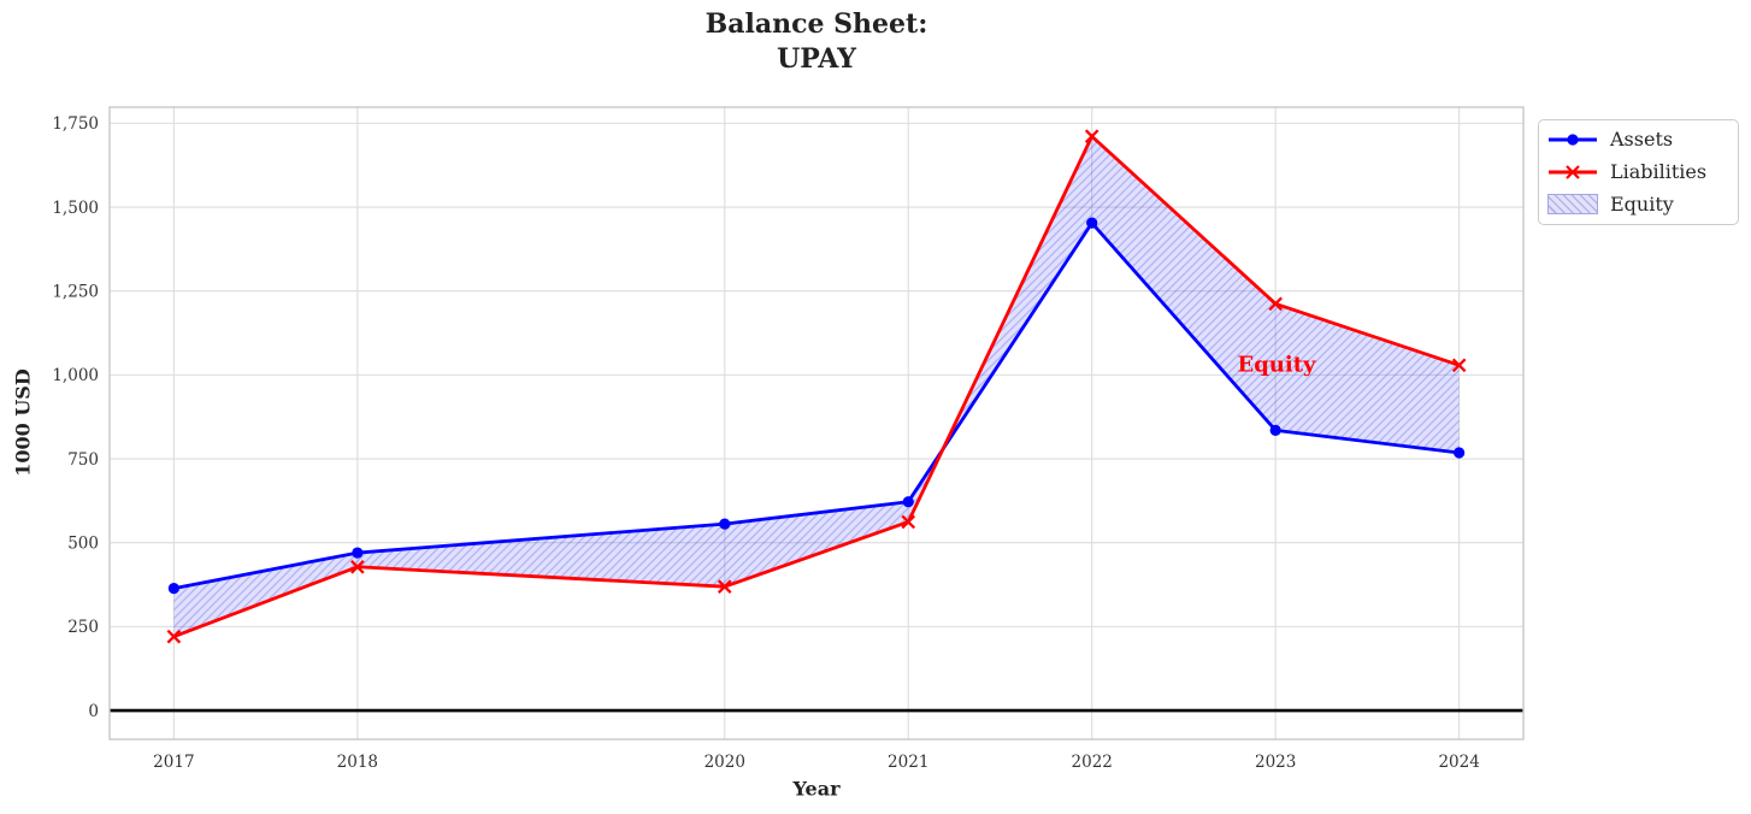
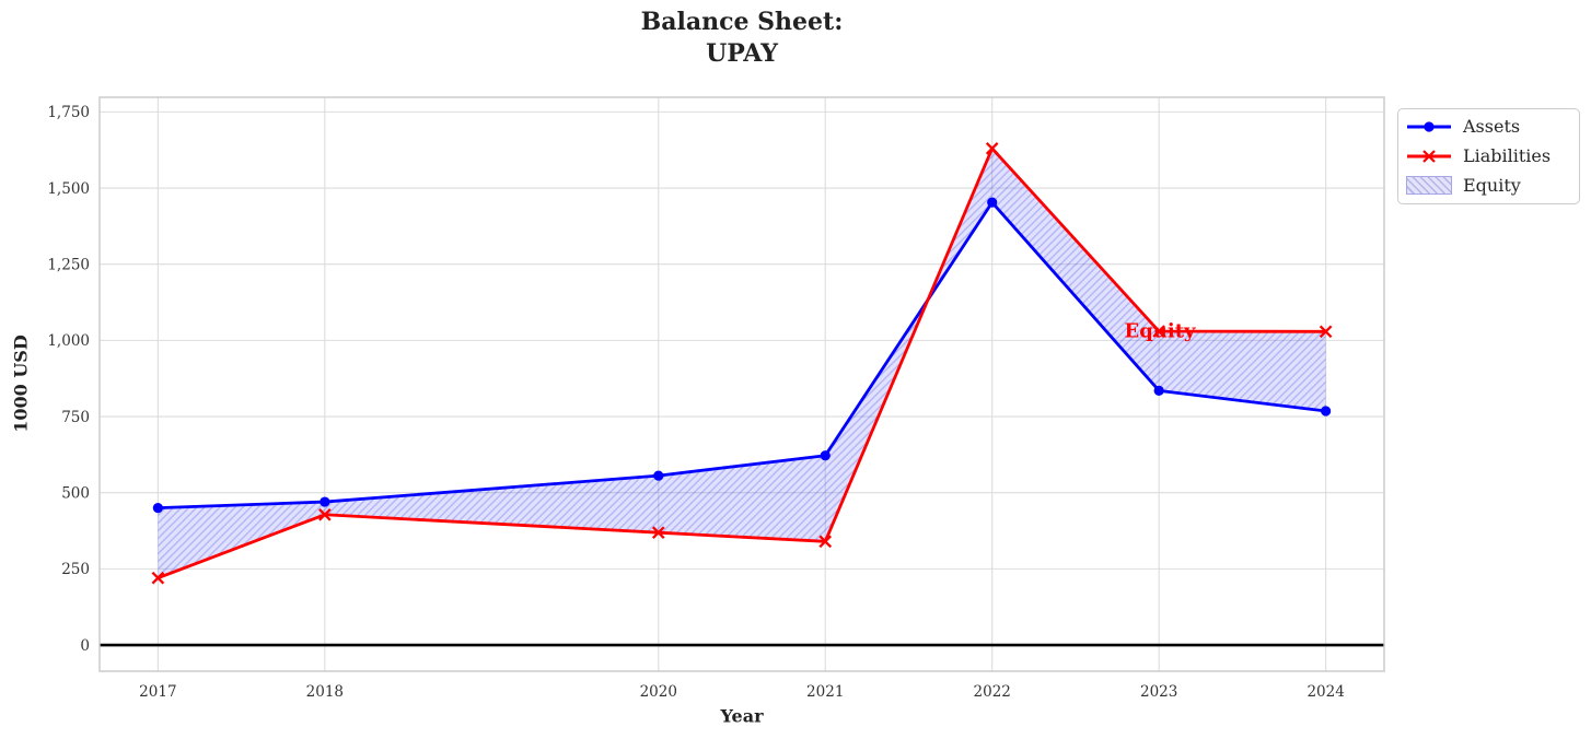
Assets/2017: 360 -> 450
Liabilities/2021: 560 -> 340
Liabilities/2022: 1710 -> 1630
Liabilities/2023: 1210 -> 1030
